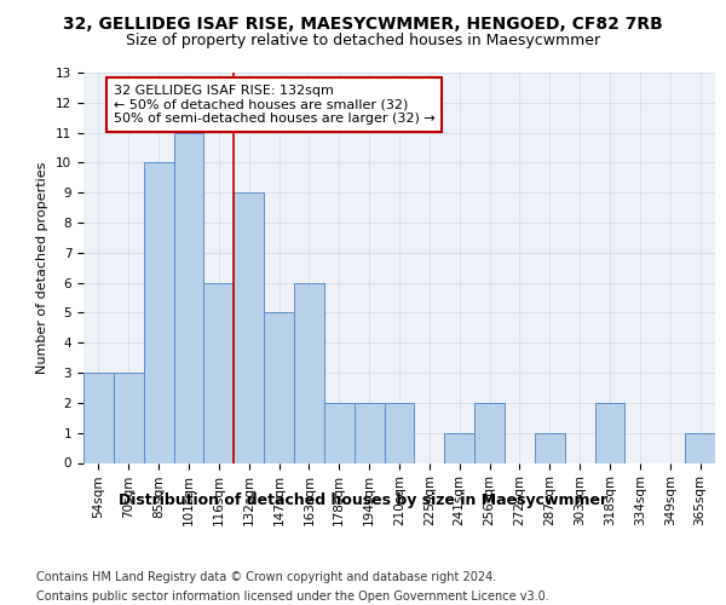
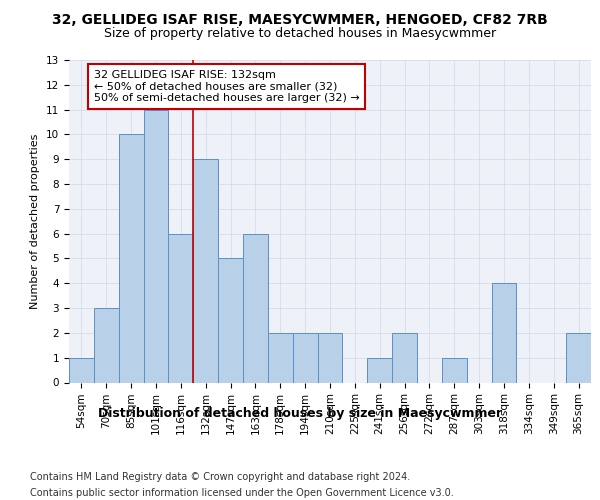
54sqm: 3 -> 1
318sqm: 2 -> 4
365sqm: 1 -> 2
